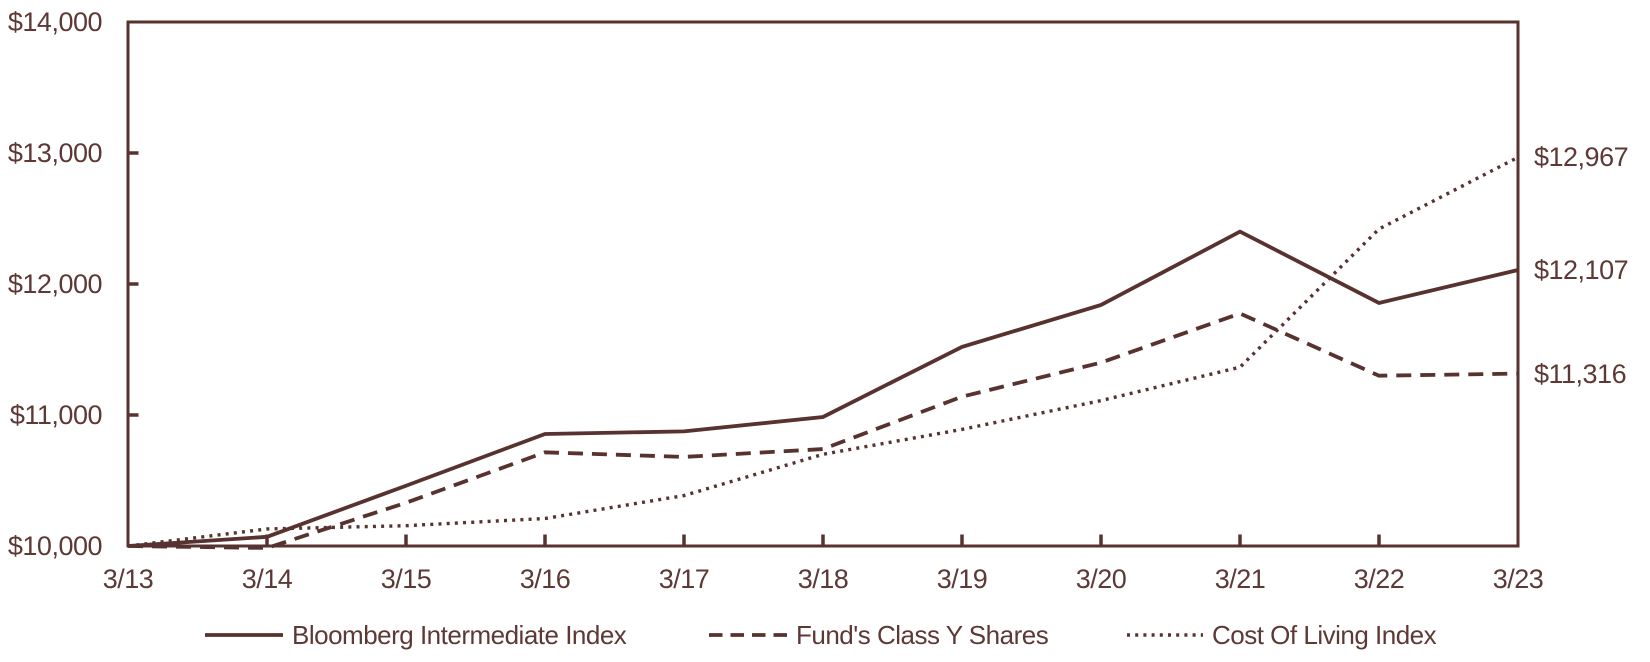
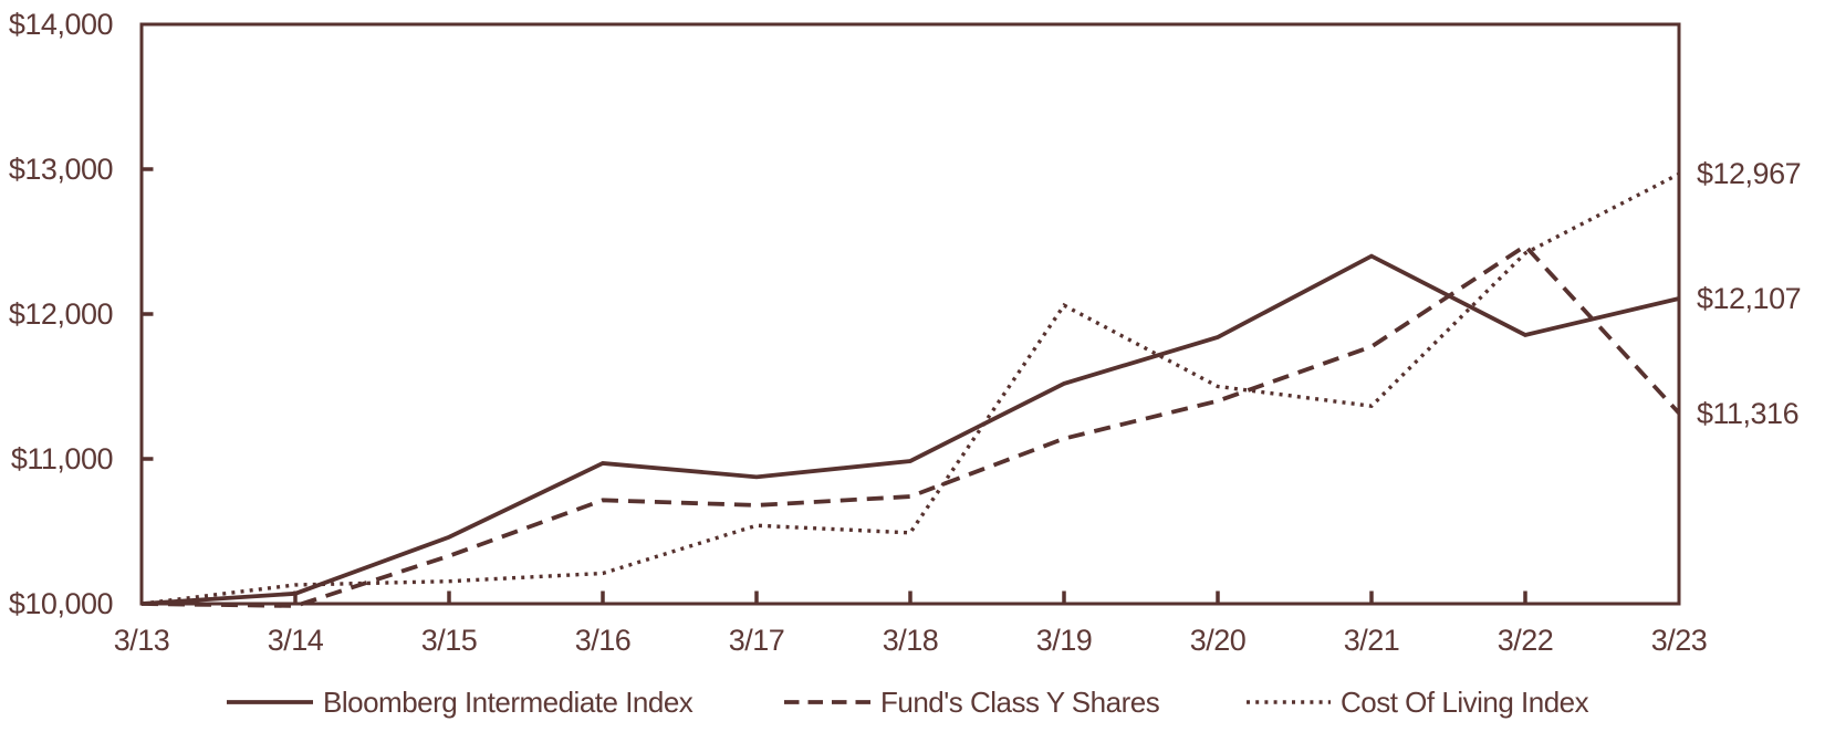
Bloomberg Intermediate Index/3/16: $10860 -> $10970
Cost Of Living Index/3/17: $10380 -> $10540
Cost Of Living Index/3/18: $10700 -> $10490
Cost Of Living Index/3/19: $10890 -> $12060
Cost Of Living Index/3/20: $11110 -> $11500
Fund's Class Y Shares/3/22: $11300 -> $12470
